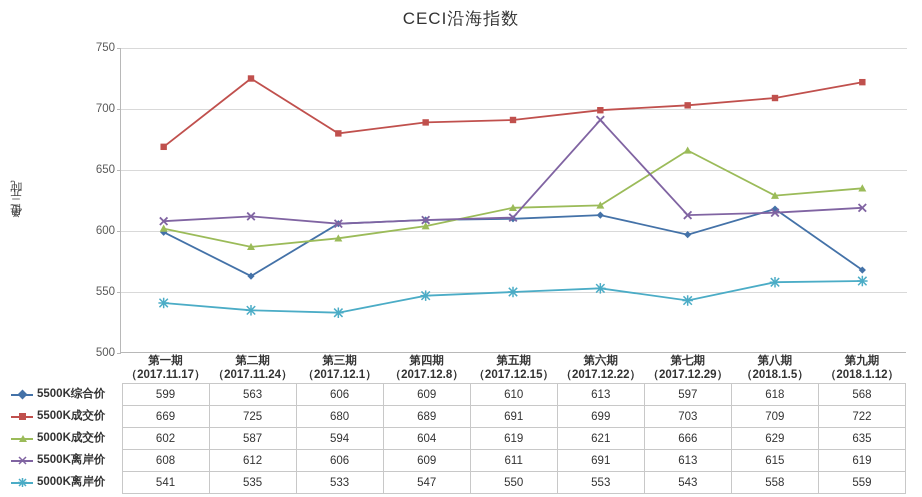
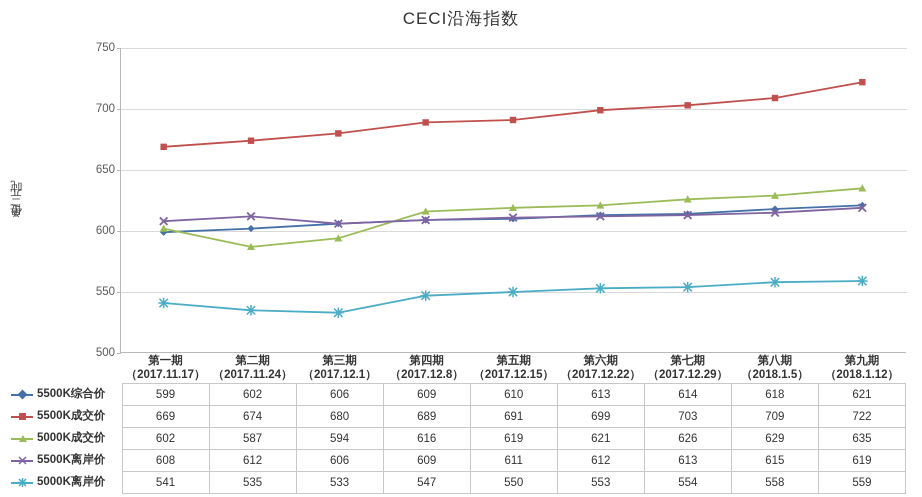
5500K综合价/第二期: 563 -> 602
5500K成交价/第二期: 725 -> 674
5000K成交价/第四期: 604 -> 616
5500K离岸价/第六期: 691 -> 612
5500K综合价/第七期: 597 -> 614
5000K成交价/第七期: 666 -> 626
5000K离岸价/第七期: 543 -> 554
5500K综合价/第九期: 568 -> 621
